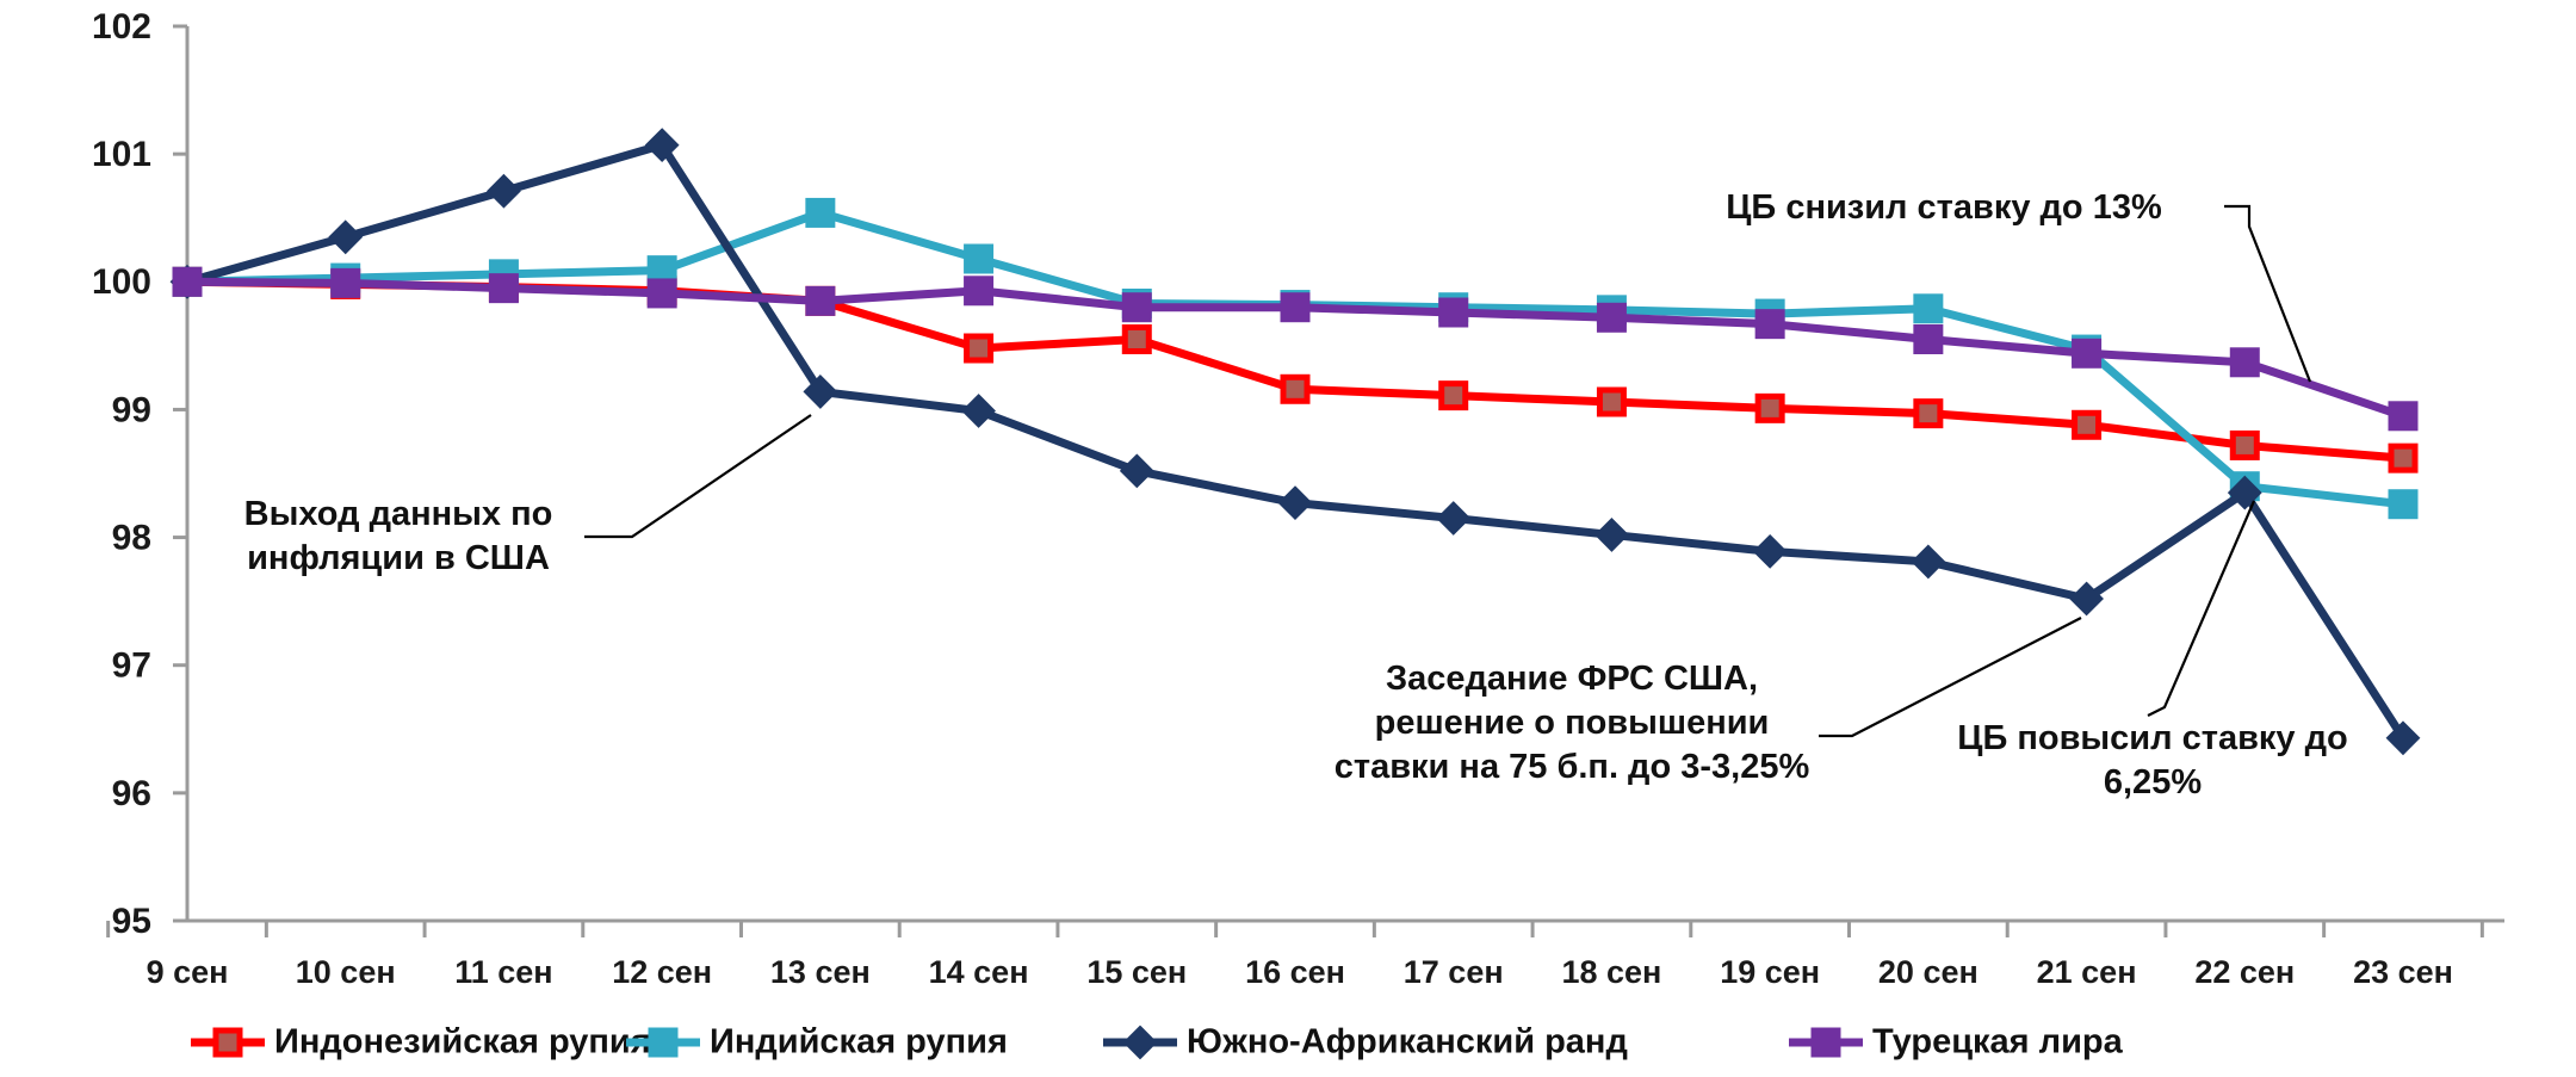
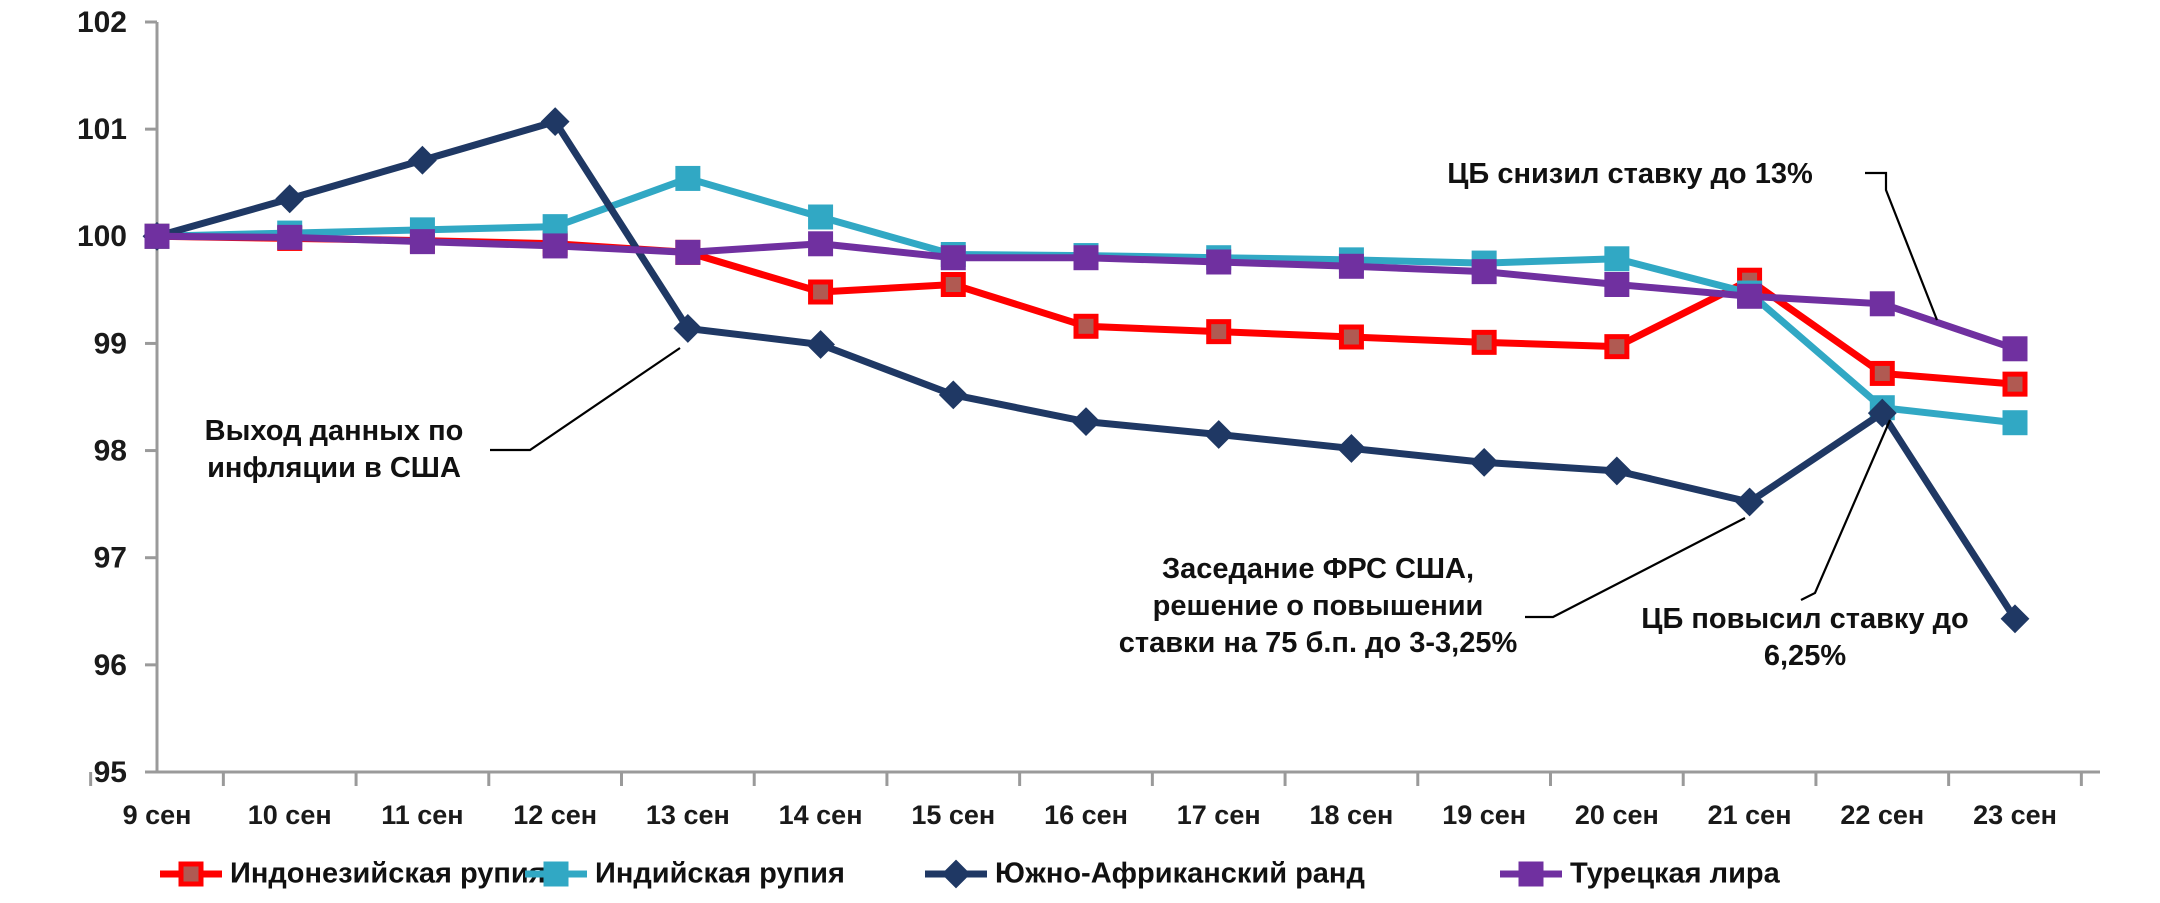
Индонезийская рупия/21 сен: 98.88 -> 99.59
